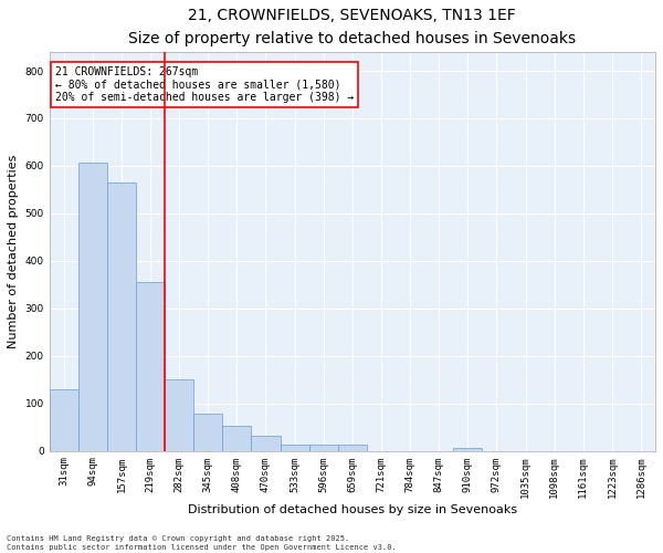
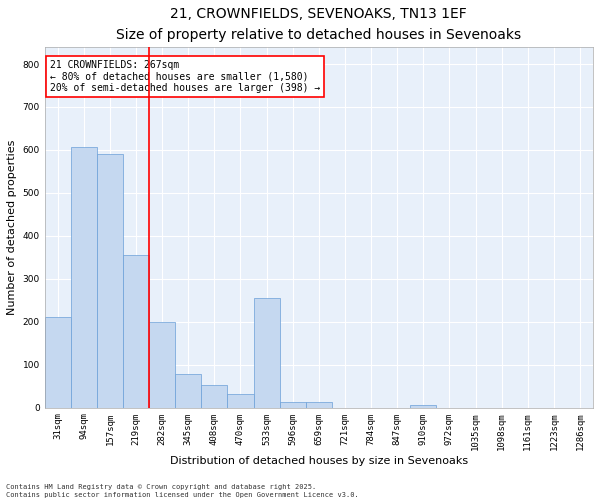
31sqm: 130 -> 210
157sqm: 565 -> 590
282sqm: 150 -> 200
533sqm: 14 -> 255
